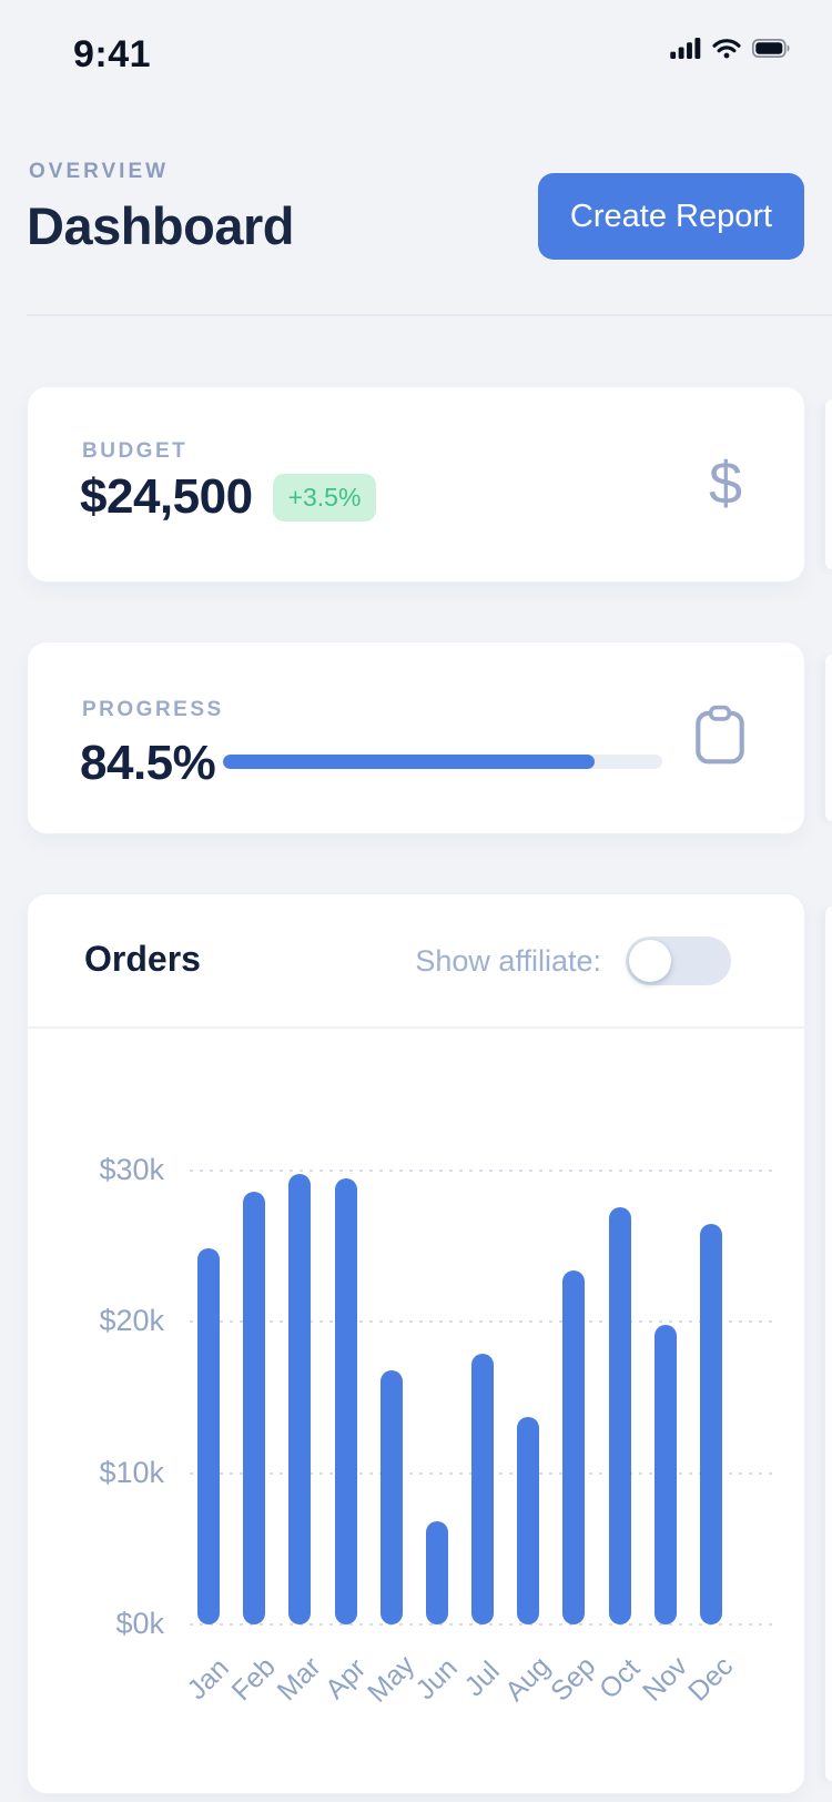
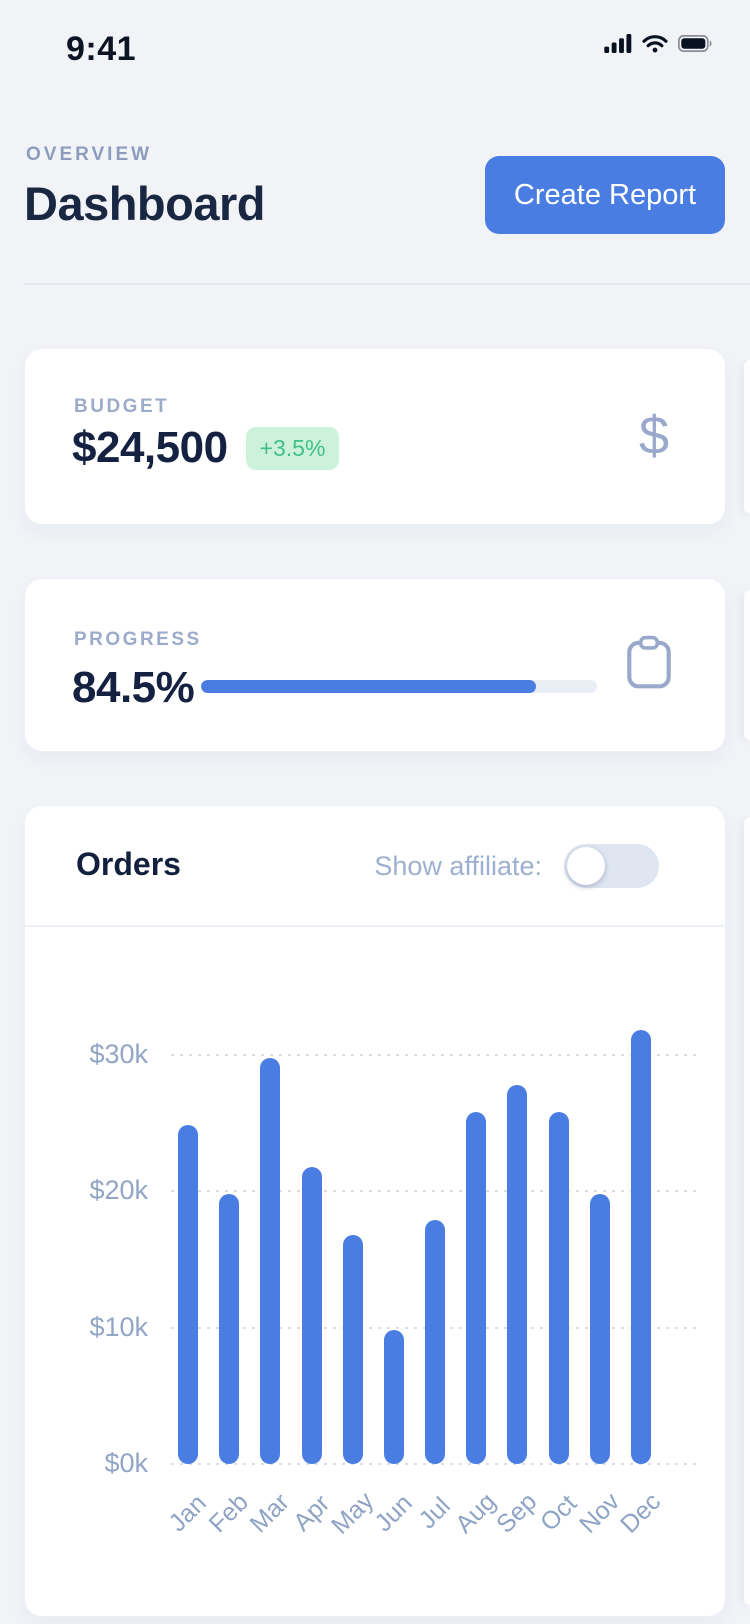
Feb: $28.6k -> $19.8k
Apr: $29.5k -> $21.8k
Jun: $6.8k -> $9.8k
Aug: $13.7k -> $25.8k
Sep: $23.4k -> $27.8k
Oct: $27.6k -> $25.8k
Dec: $26.5k -> $31.8k
